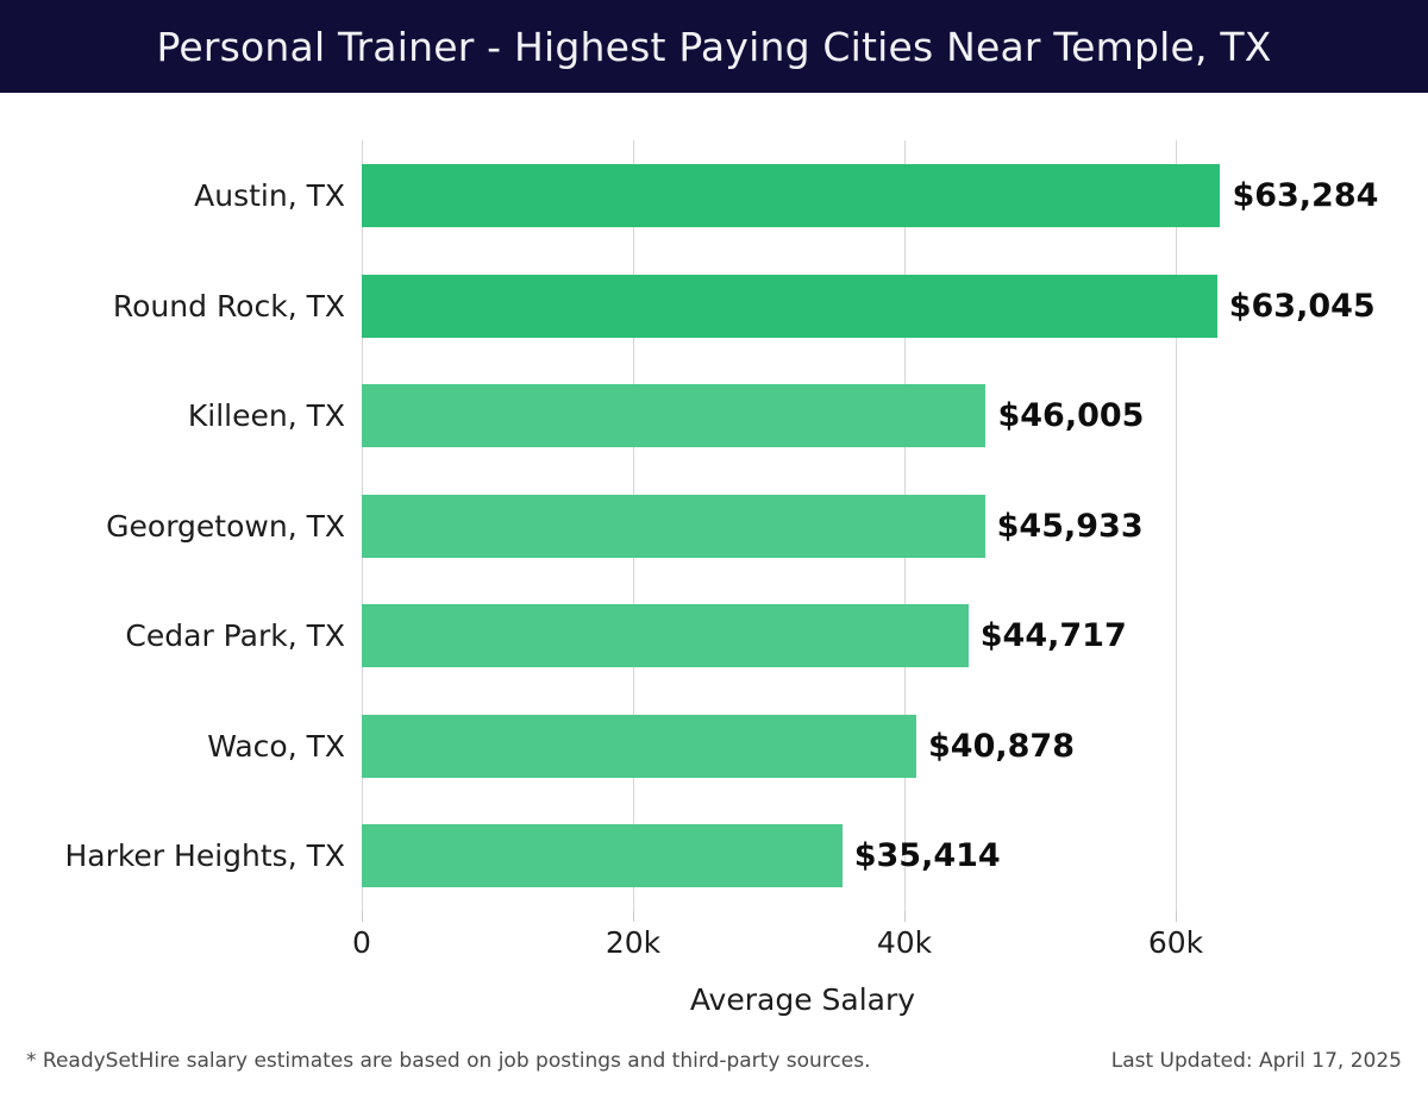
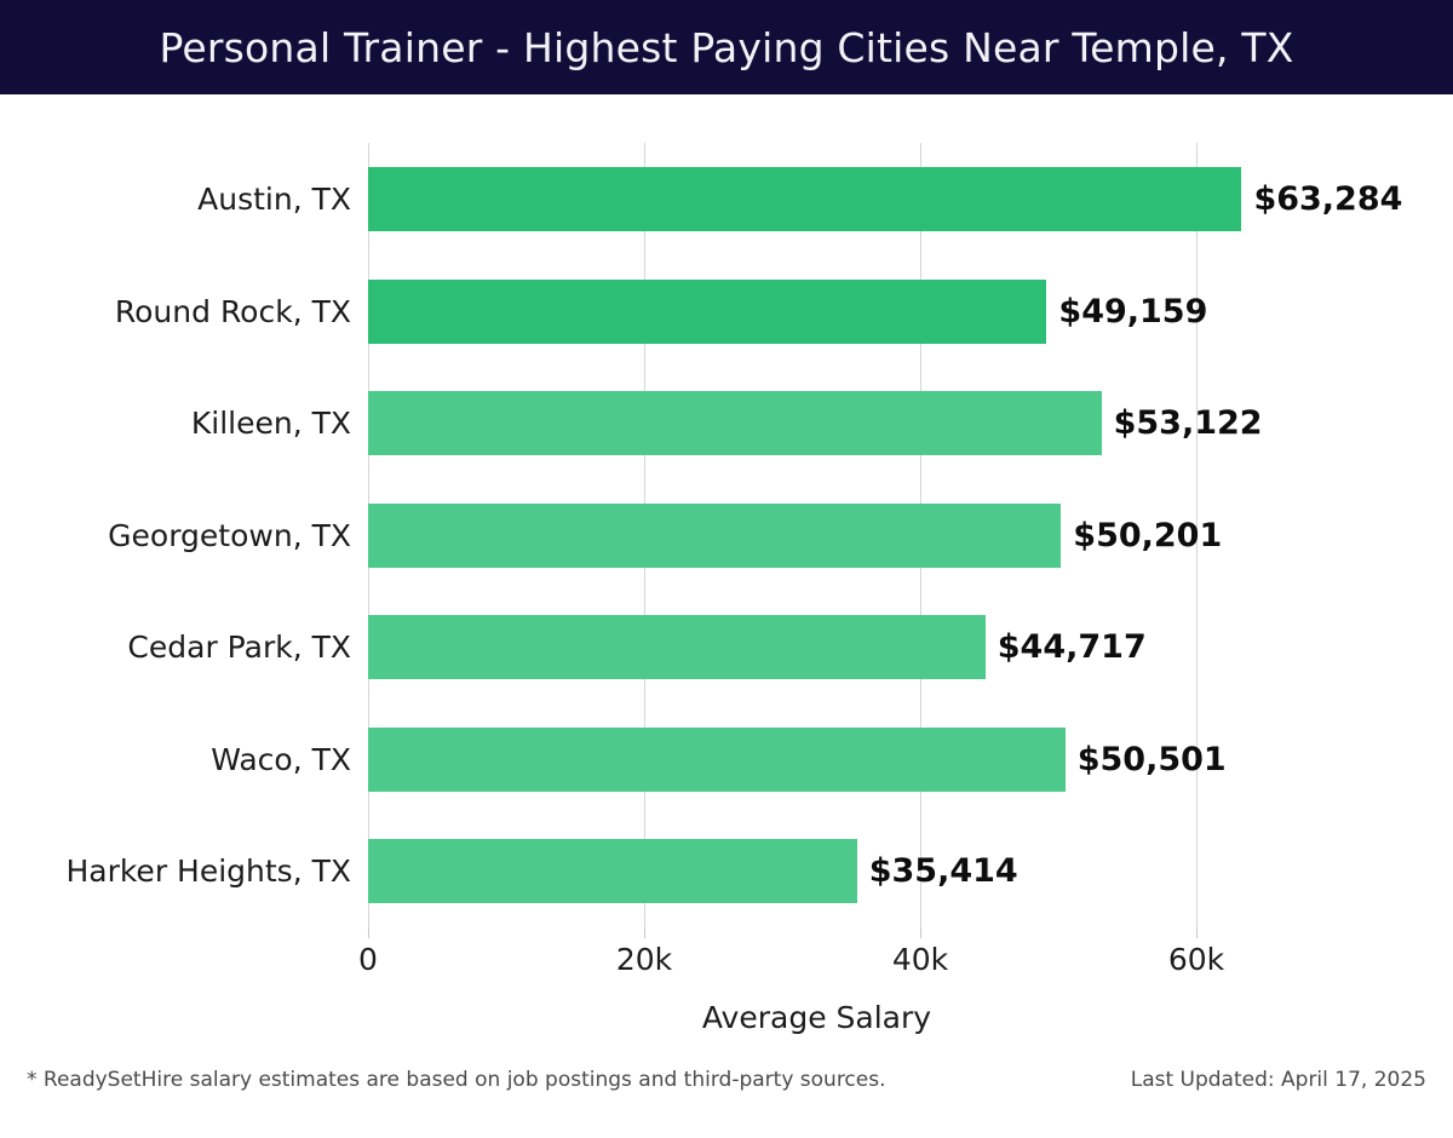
Round Rock, TX: $63,045 -> $49,159
Killeen, TX: $46,005 -> $53,122
Georgetown, TX: $45,933 -> $50,201
Waco, TX: $40,878 -> $50,501
